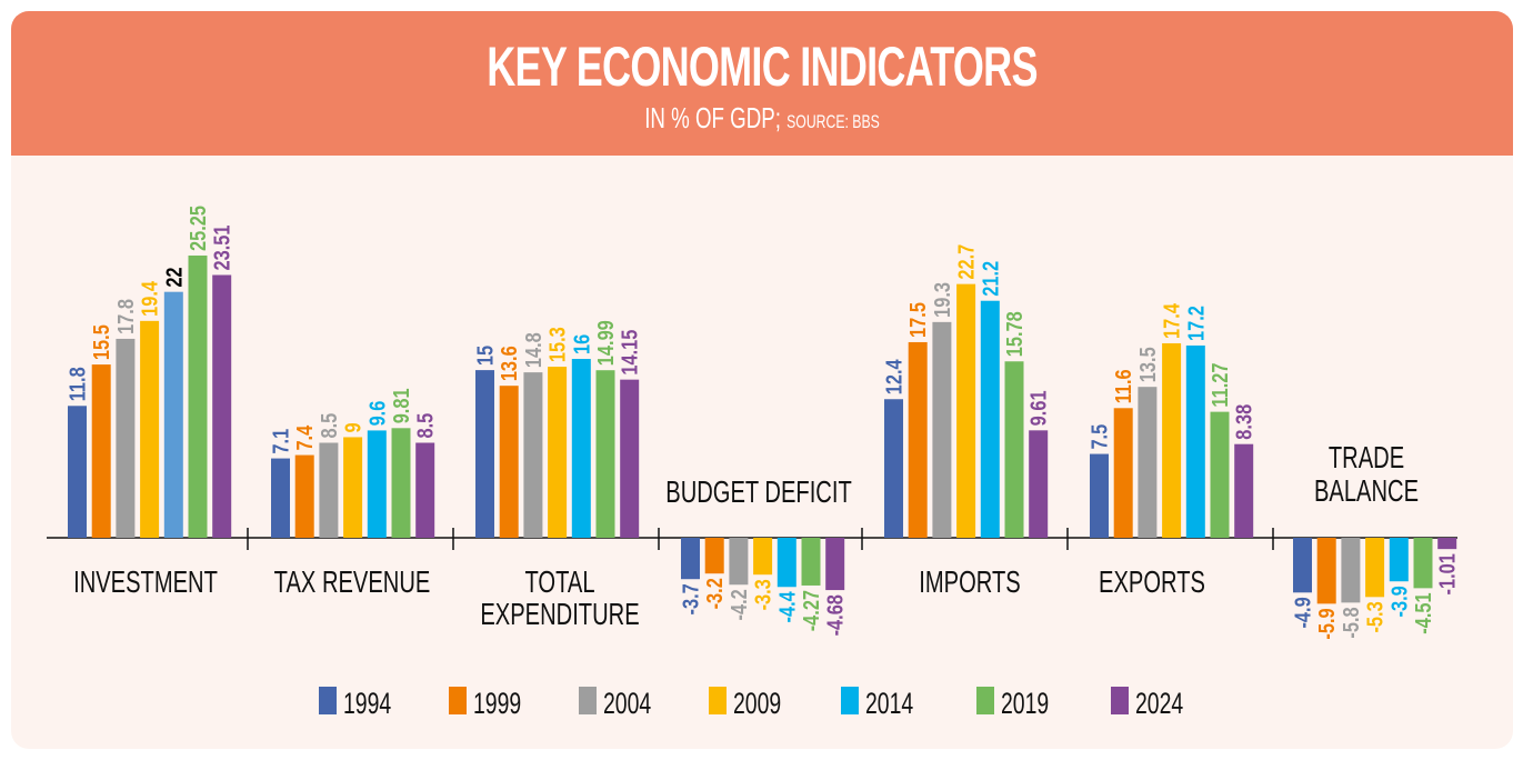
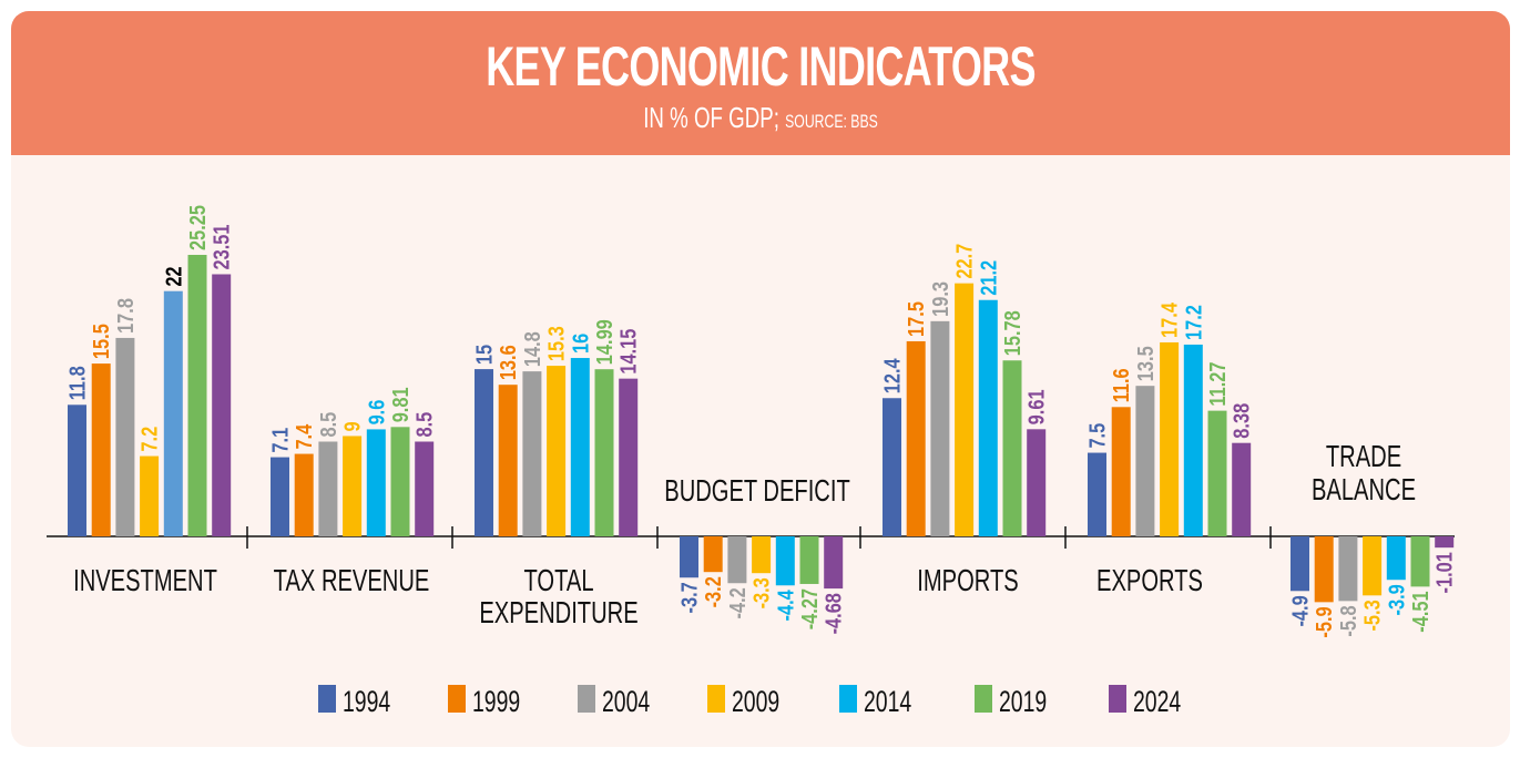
2009/INVESTMENT: 19.4 -> 7.2
